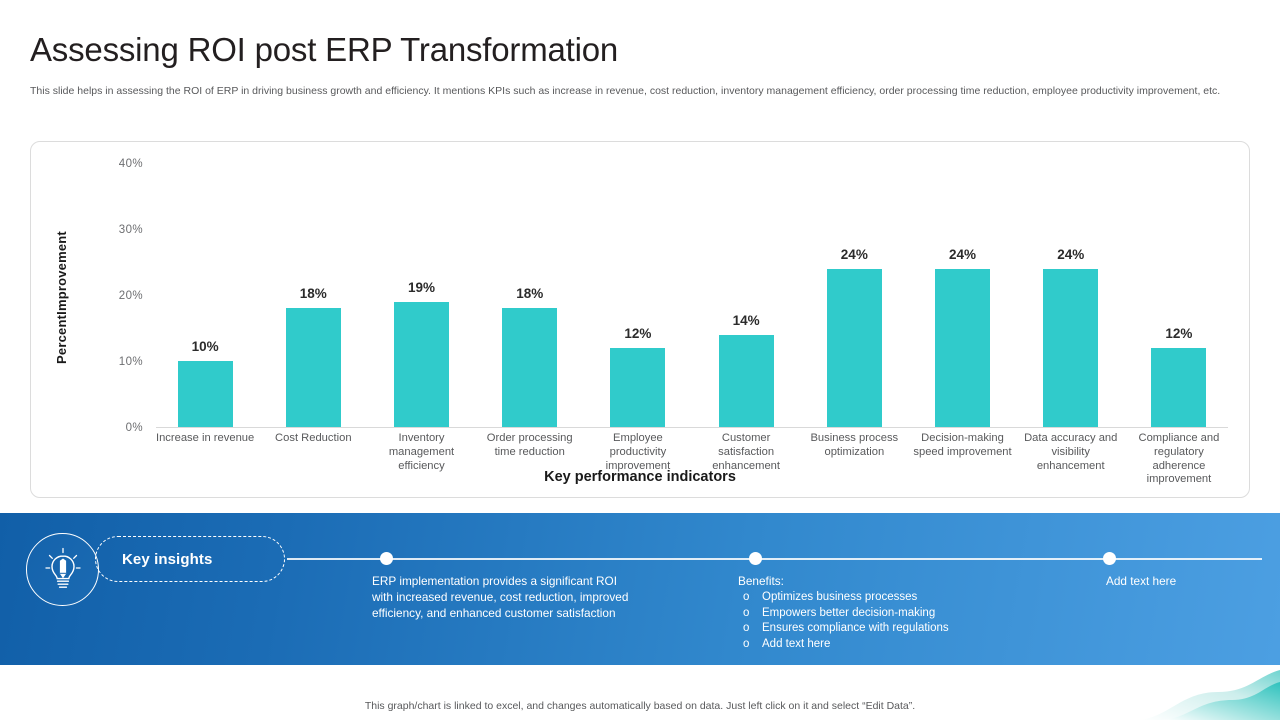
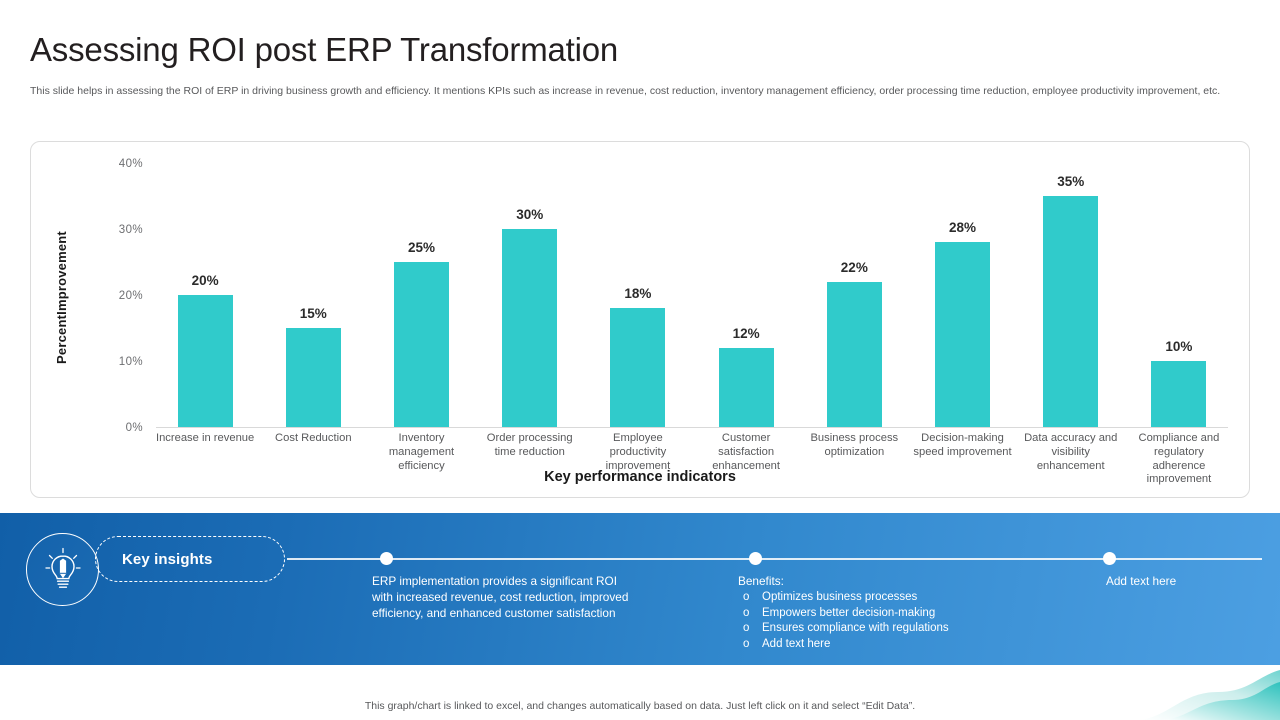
Increase in revenue: 10% -> 20%
Cost Reduction: 18% -> 15%
Inventory management efficiency: 19% -> 25%
Order processing time reduction: 18% -> 30%
Employee productivity improvement: 12% -> 18%
Customer satisfaction enhancement: 14% -> 12%
Business process optimization: 24% -> 22%
Decision-making speed improvement: 24% -> 28%
Data accuracy and visibility enhancement: 24% -> 35%
Compliance and regulatory adherence improvement: 12% -> 10%
